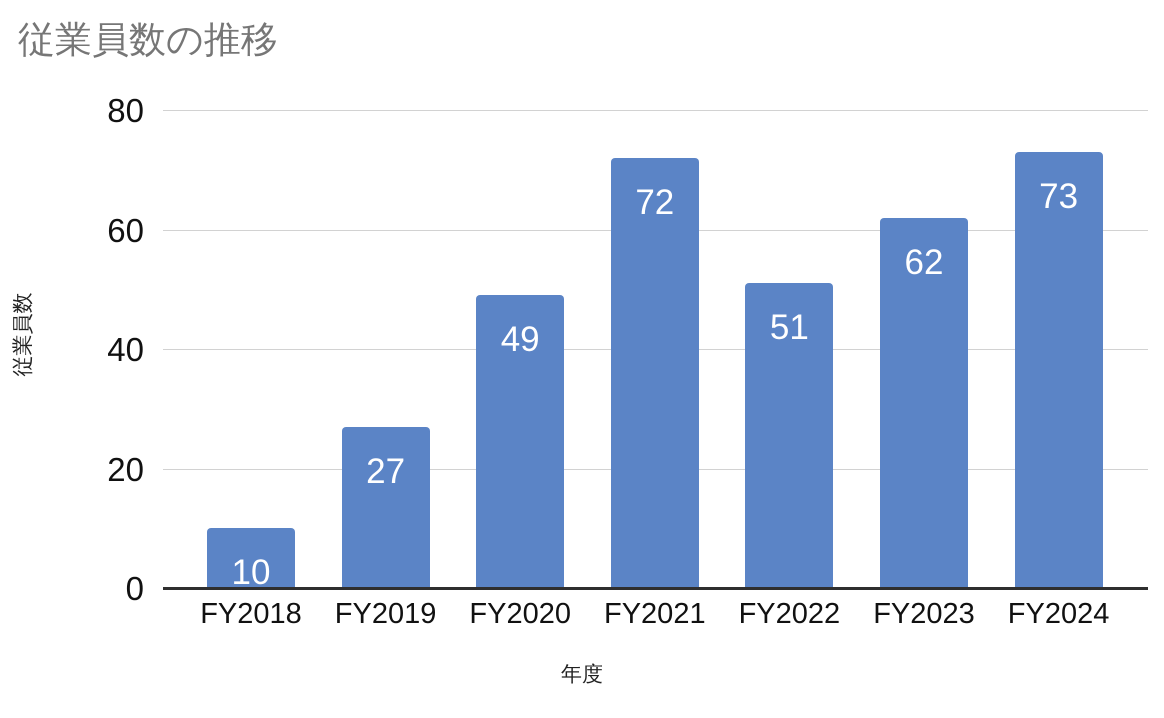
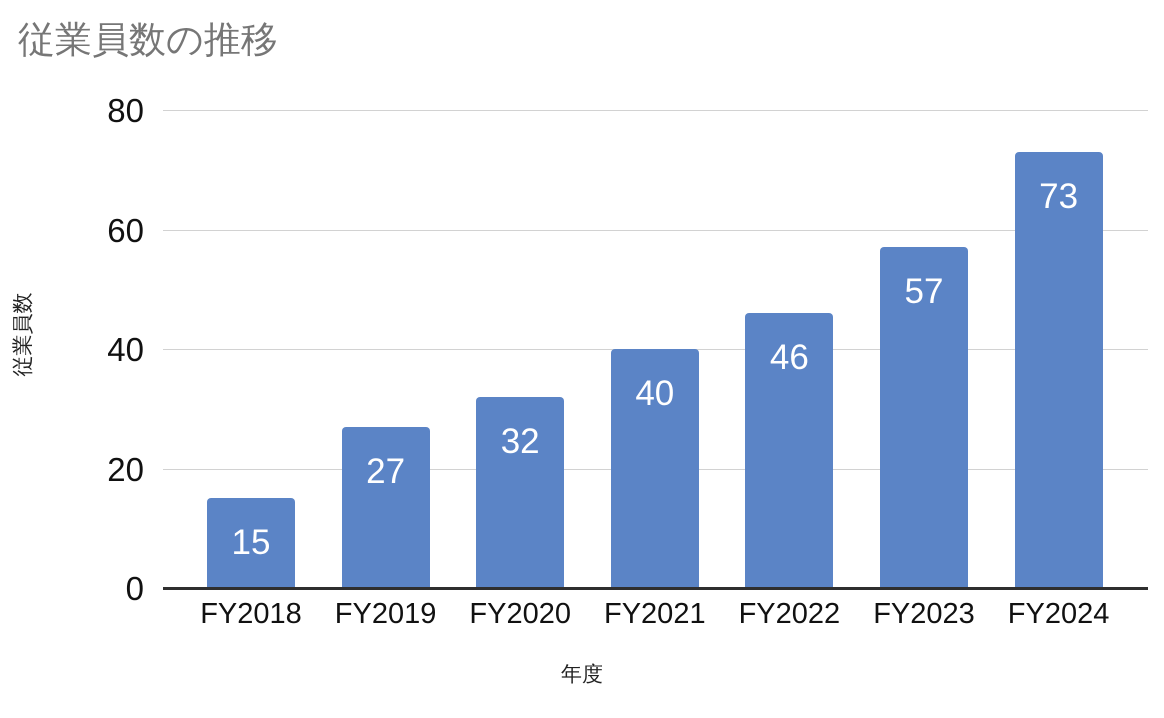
FY2018: 10 -> 15
FY2020: 49 -> 32
FY2021: 72 -> 40
FY2022: 51 -> 46
FY2023: 62 -> 57
